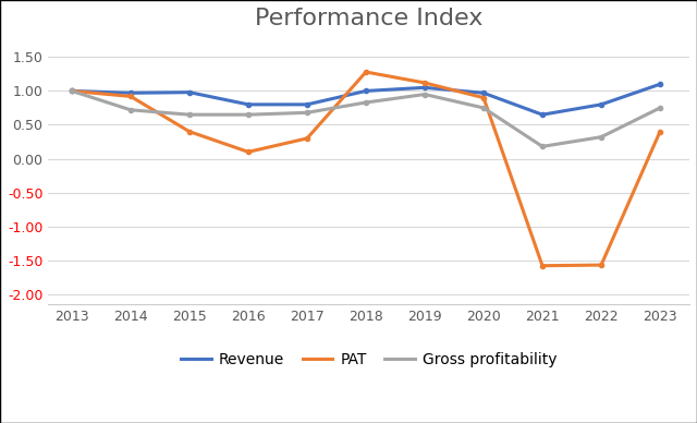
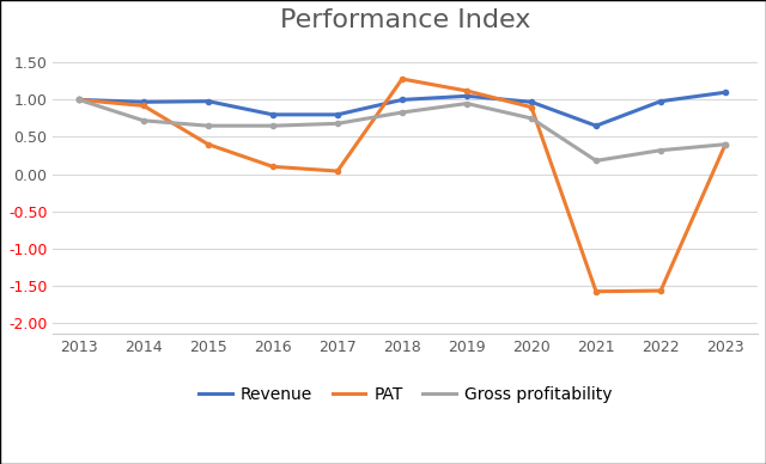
PAT/2017: 0.30 -> 0.04
Revenue/2022: 0.80 -> 0.98
Gross profitability/2023: 0.75 -> 0.40
